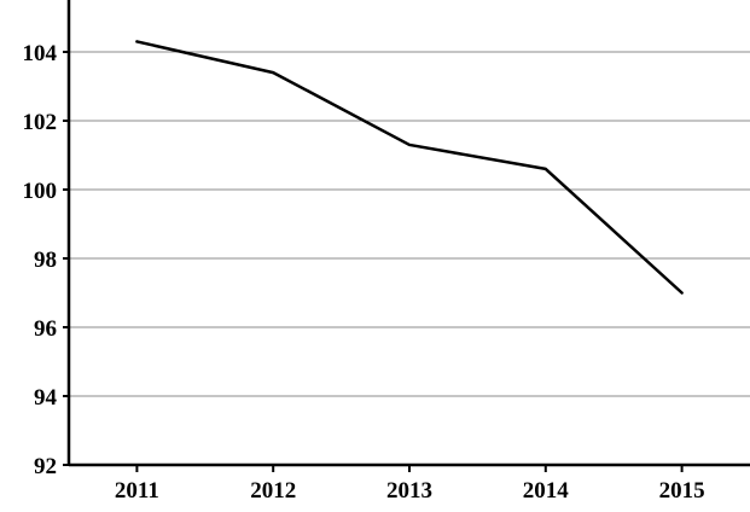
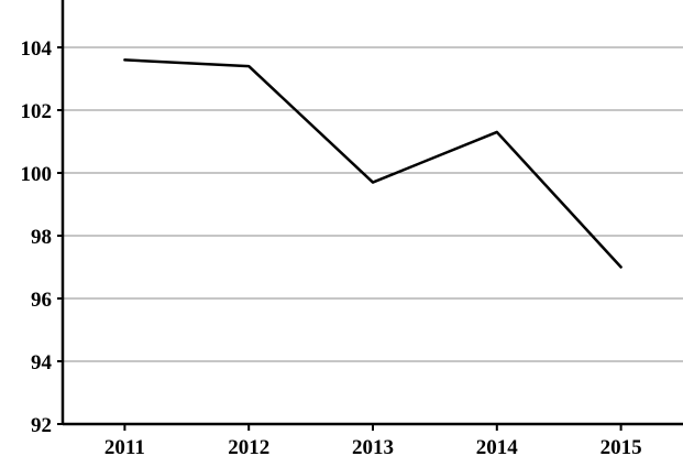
2011: 104.3 -> 103.6
2013: 101.3 -> 99.7
2014: 100.6 -> 101.3
